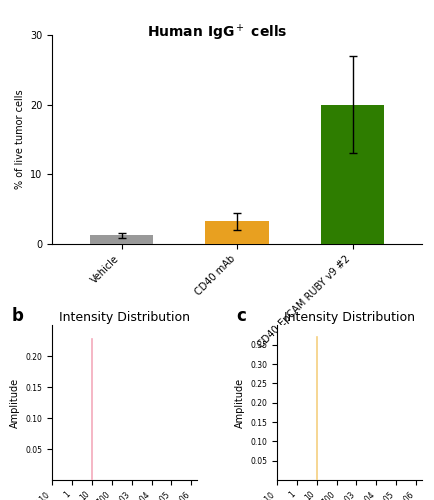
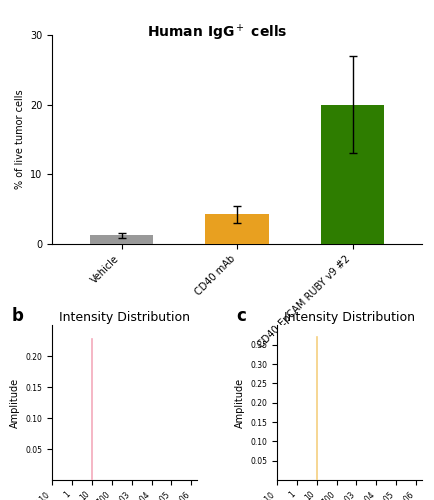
CD40 mAb: 3.2 -> 4.2
